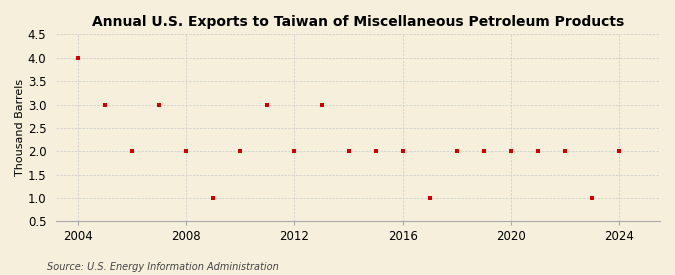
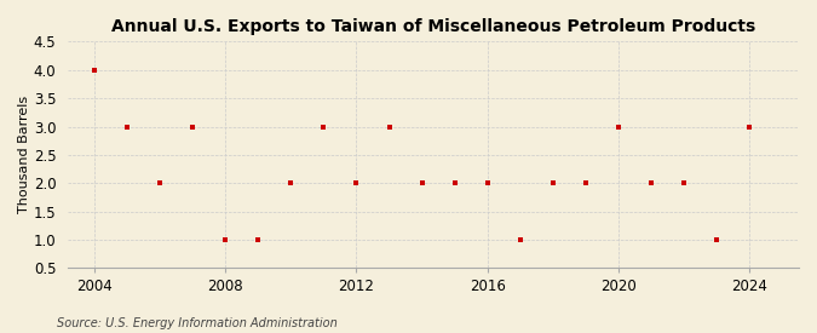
2008: 2 -> 1
2020: 2 -> 3
2024: 2 -> 3
